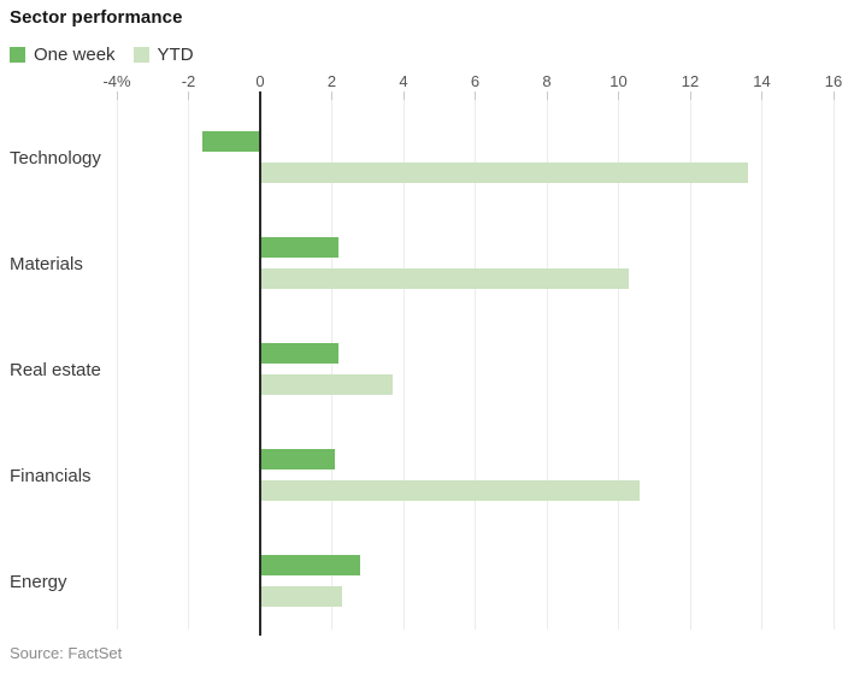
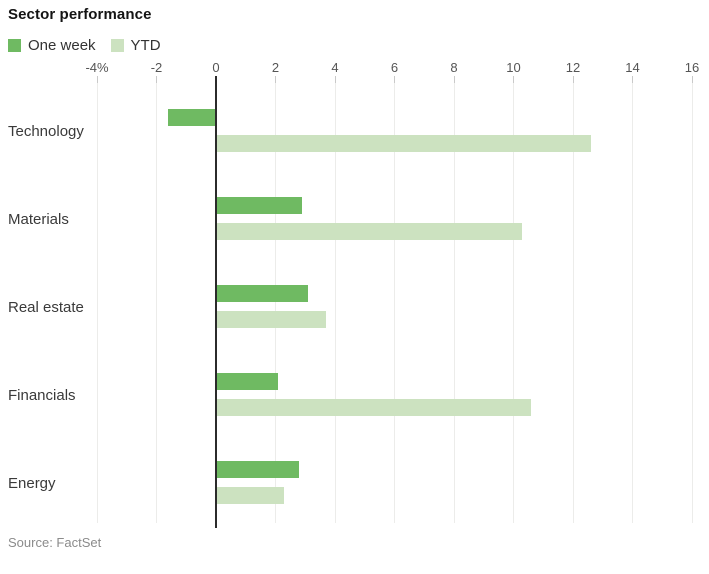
YTD/Technology: 13.6 -> 12.6
One week/Materials: 2.2 -> 2.9
One week/Real estate: 2.2 -> 3.1
